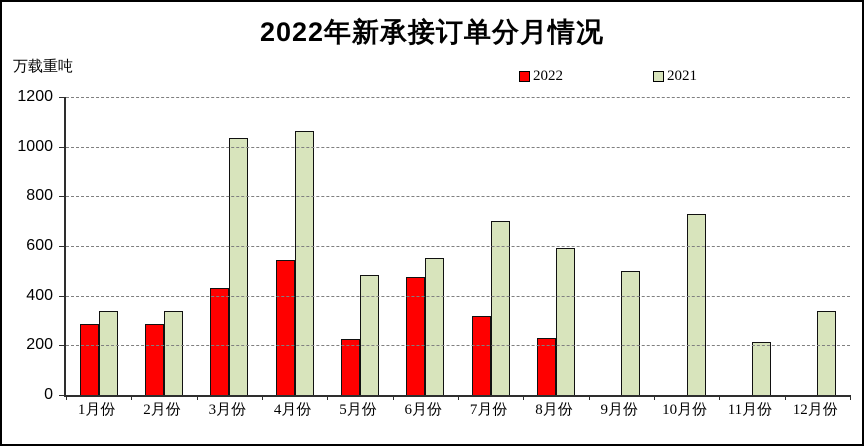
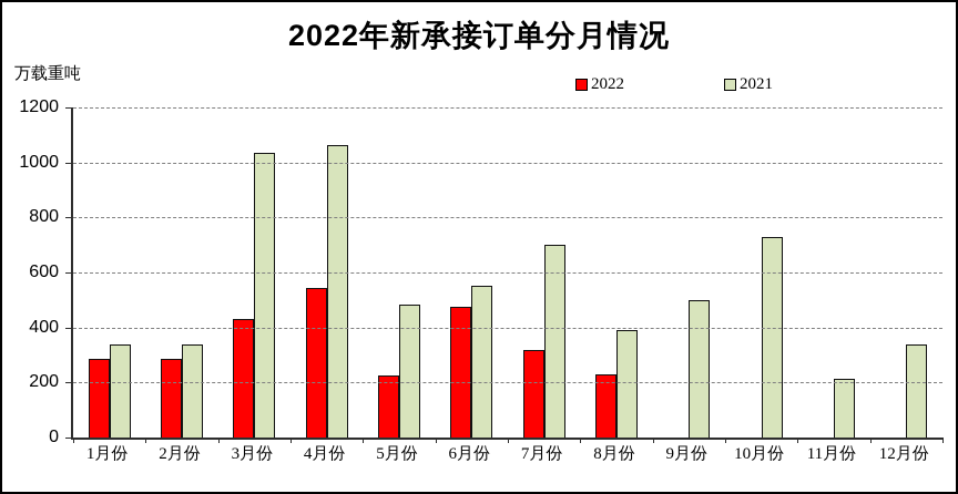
2021/8月份: 590 -> 390
